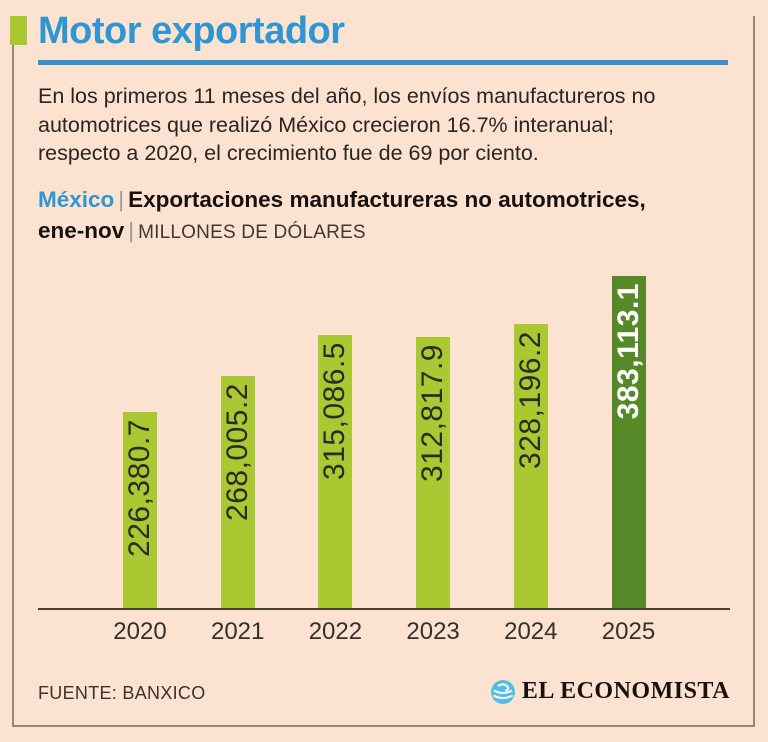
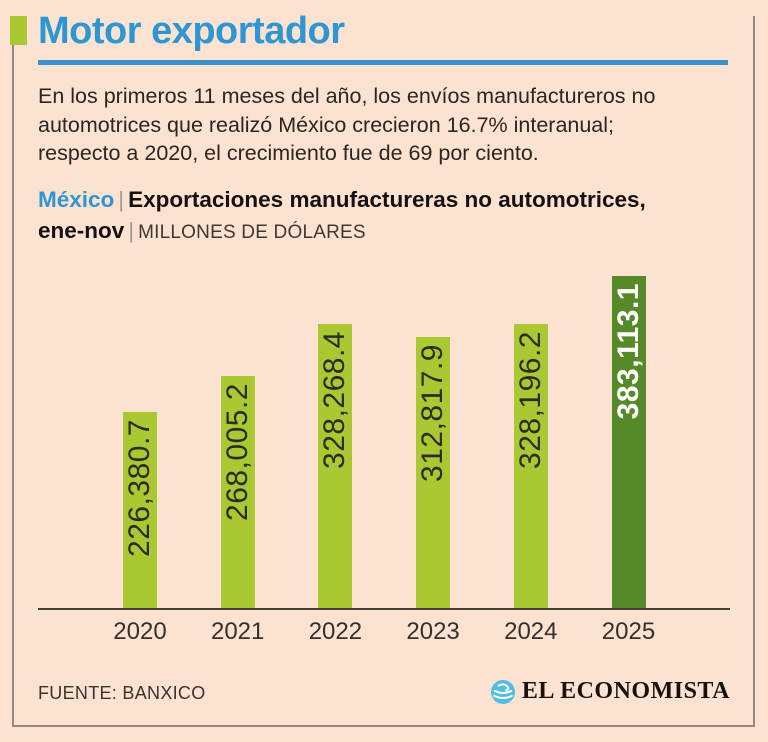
2022: 315,086.5 -> 328,268.4
